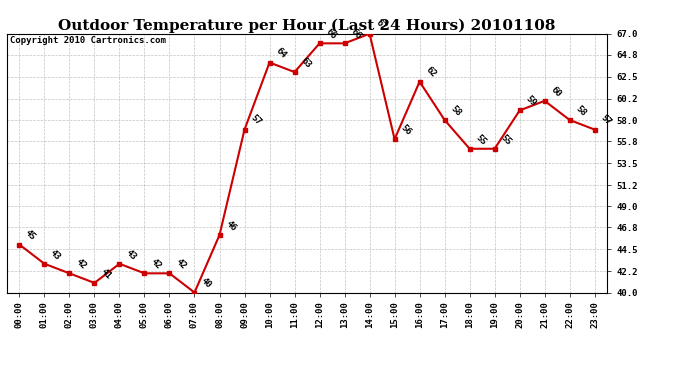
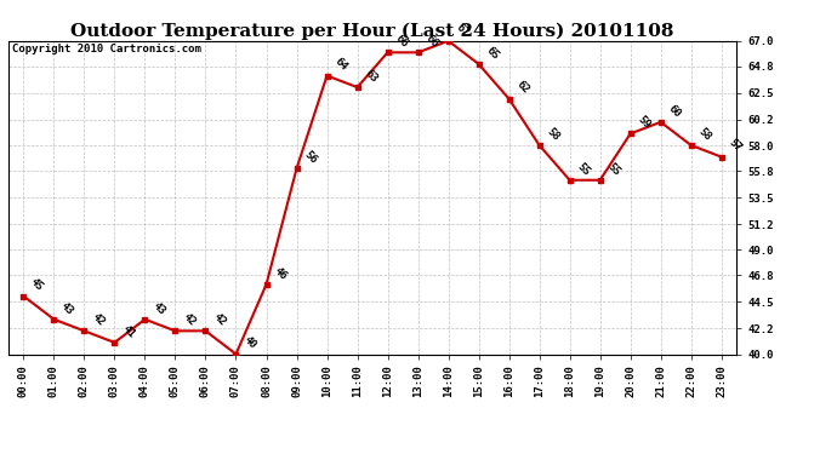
09:00: 57 -> 56
15:00: 56 -> 65
